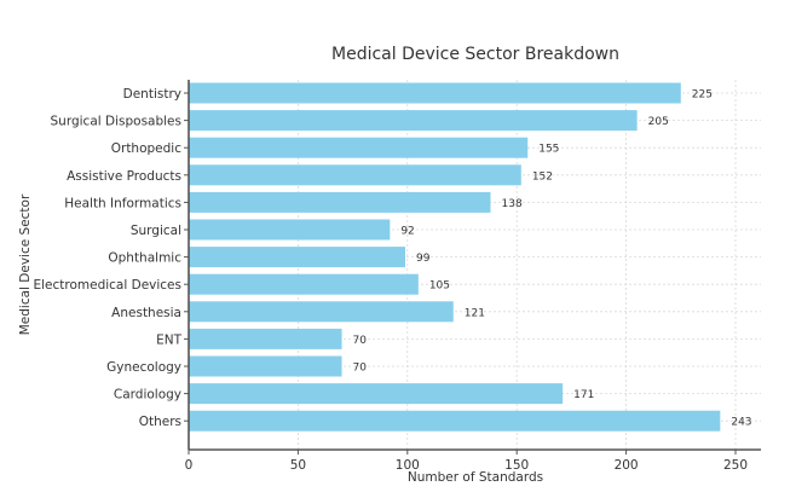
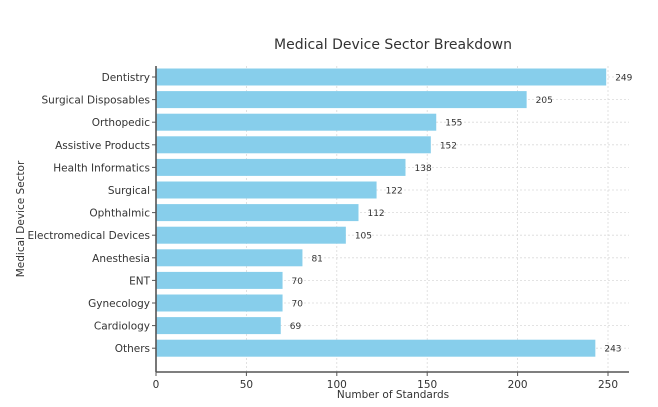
Dentistry: 225 -> 249
Surgical: 92 -> 122
Ophthalmic: 99 -> 112
Anesthesia: 121 -> 81
Cardiology: 171 -> 69
